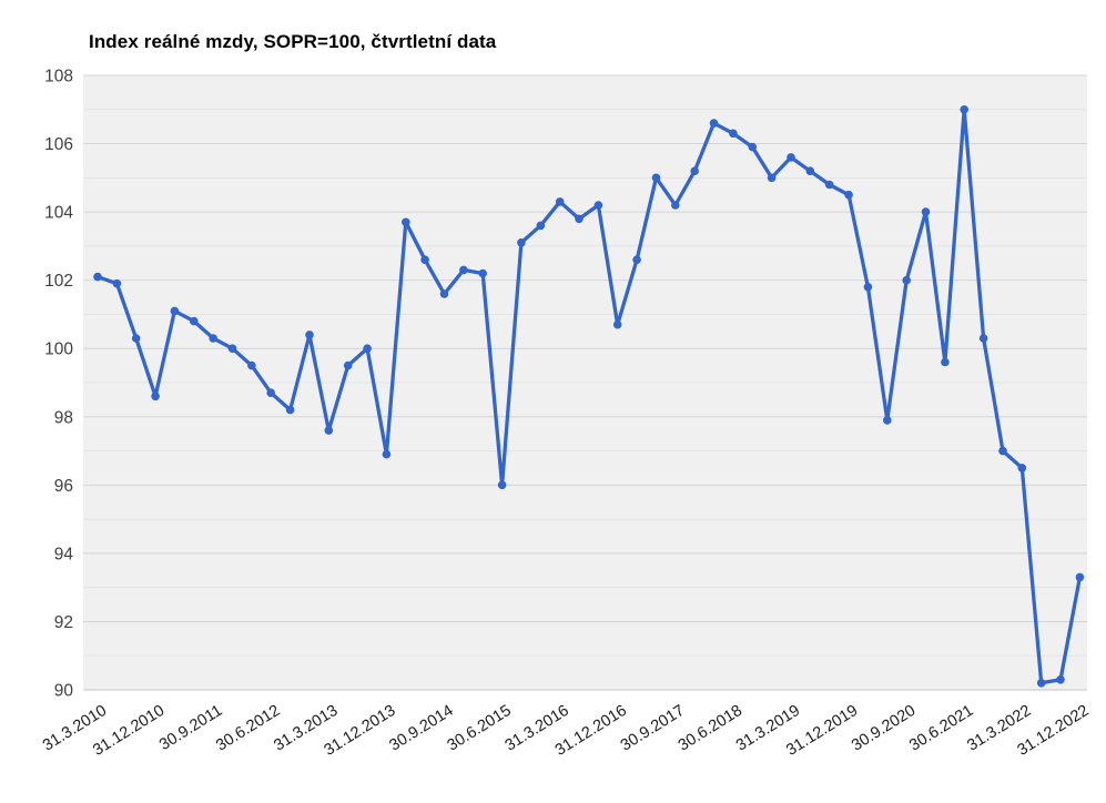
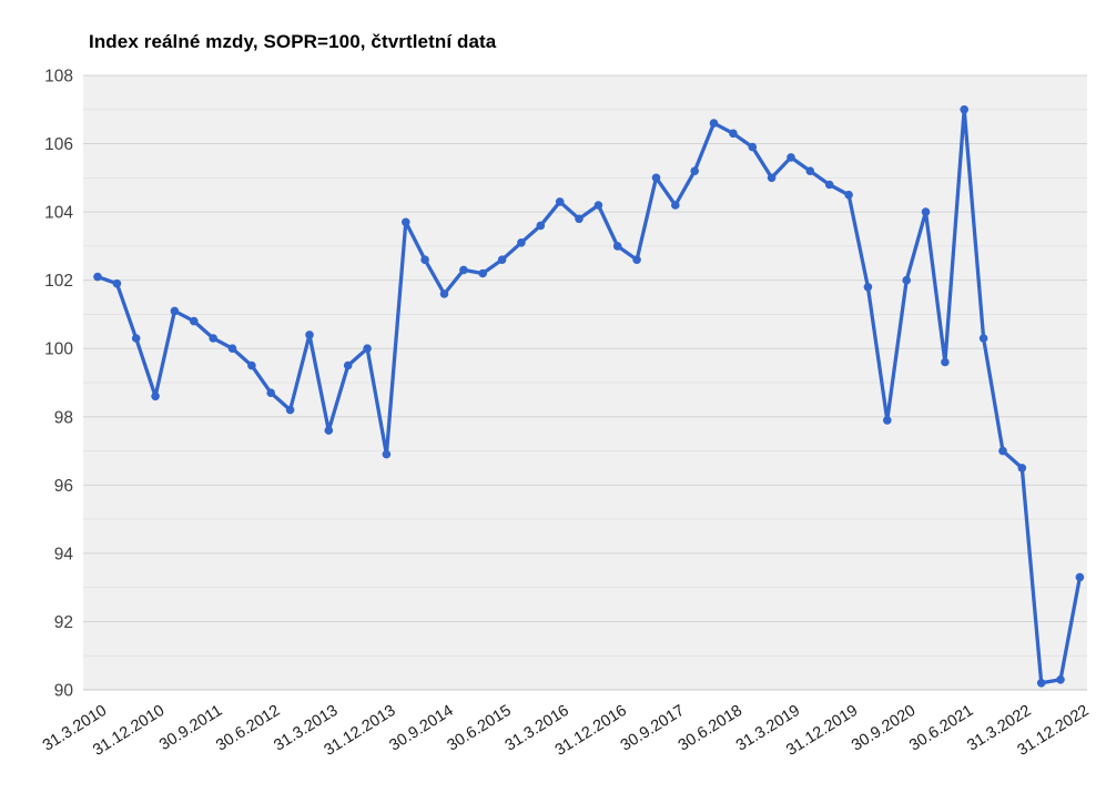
30.6.2015: 96.0 -> 102.6
31.12.2016: 100.7 -> 103.0
